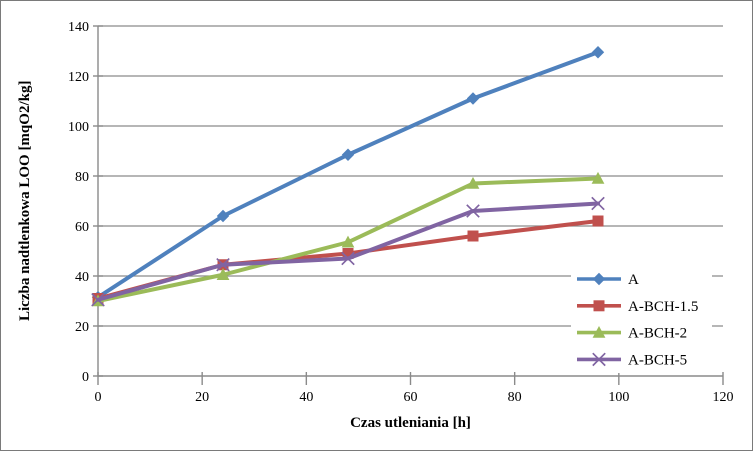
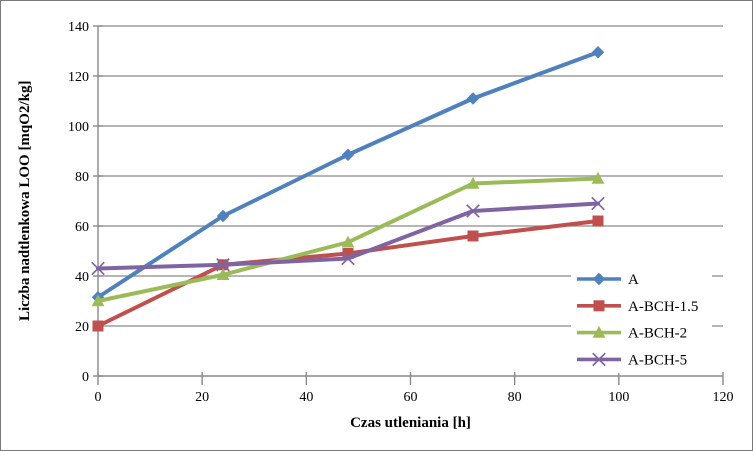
A-BCH-1.5/0: 31 -> 20
A-BCH-5/0: 30 -> 43
